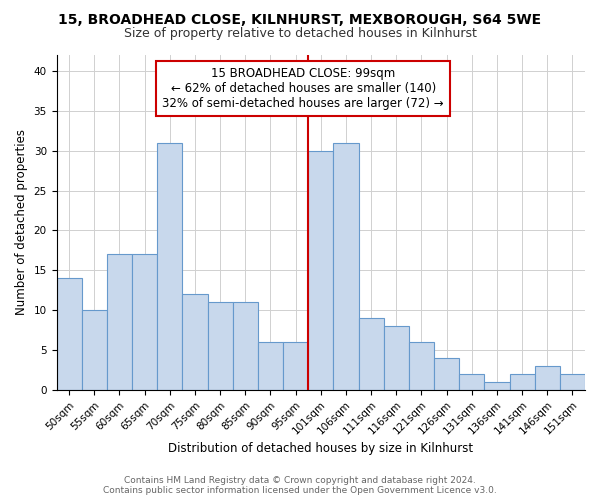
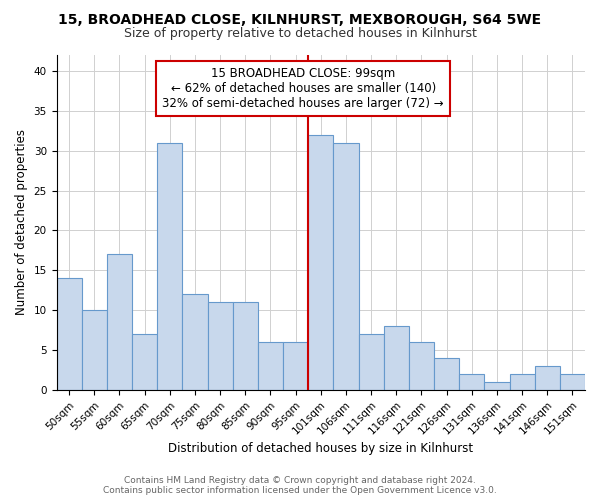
65sqm: 17 -> 7
101sqm: 30 -> 32
111sqm: 9 -> 7
